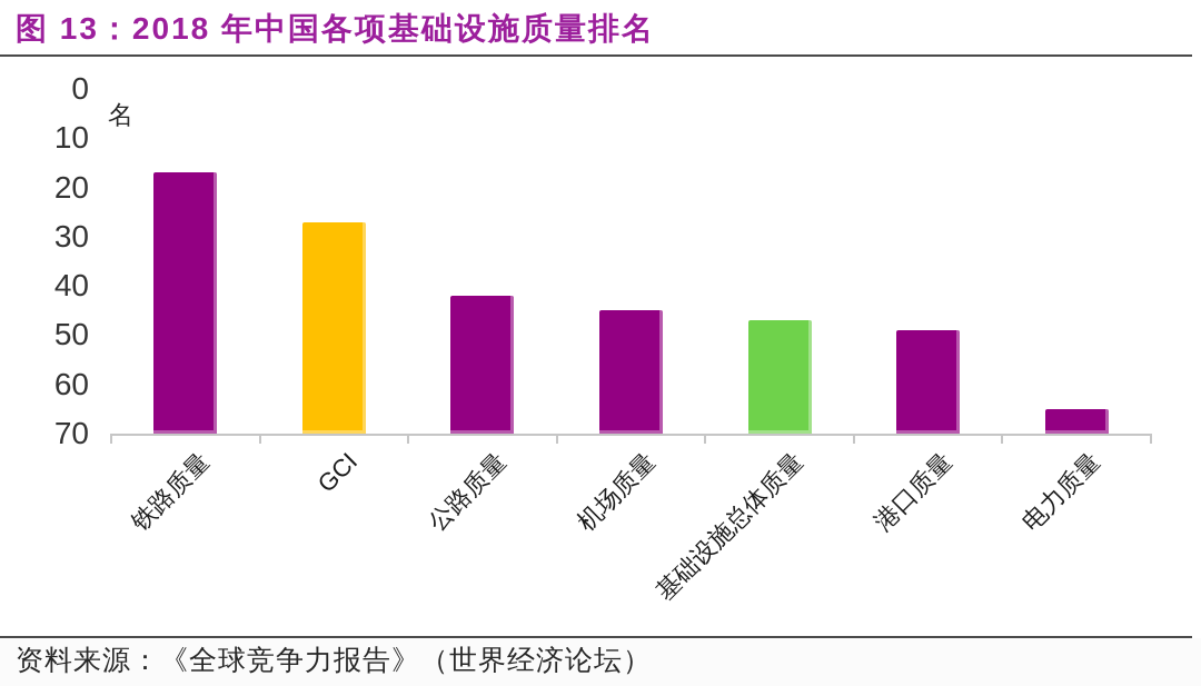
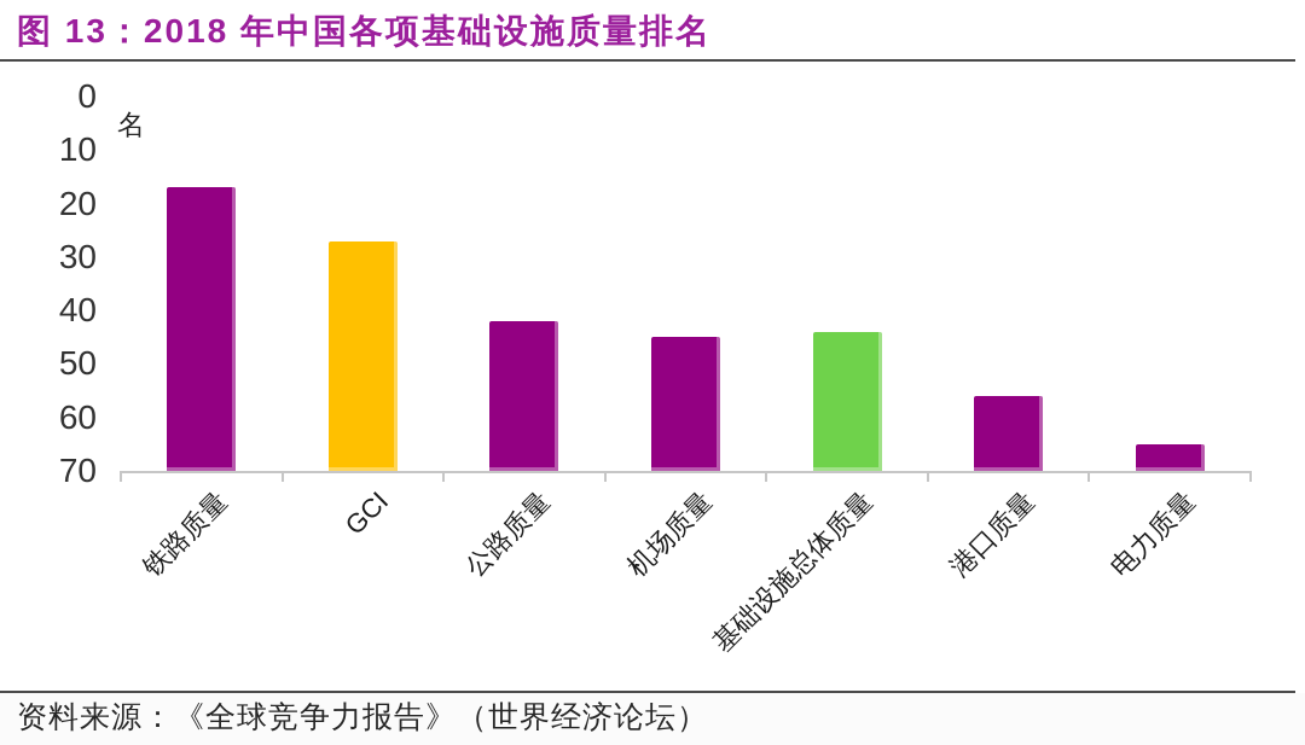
基础设施总体质量: 47 -> 44
港口质量: 49 -> 56
